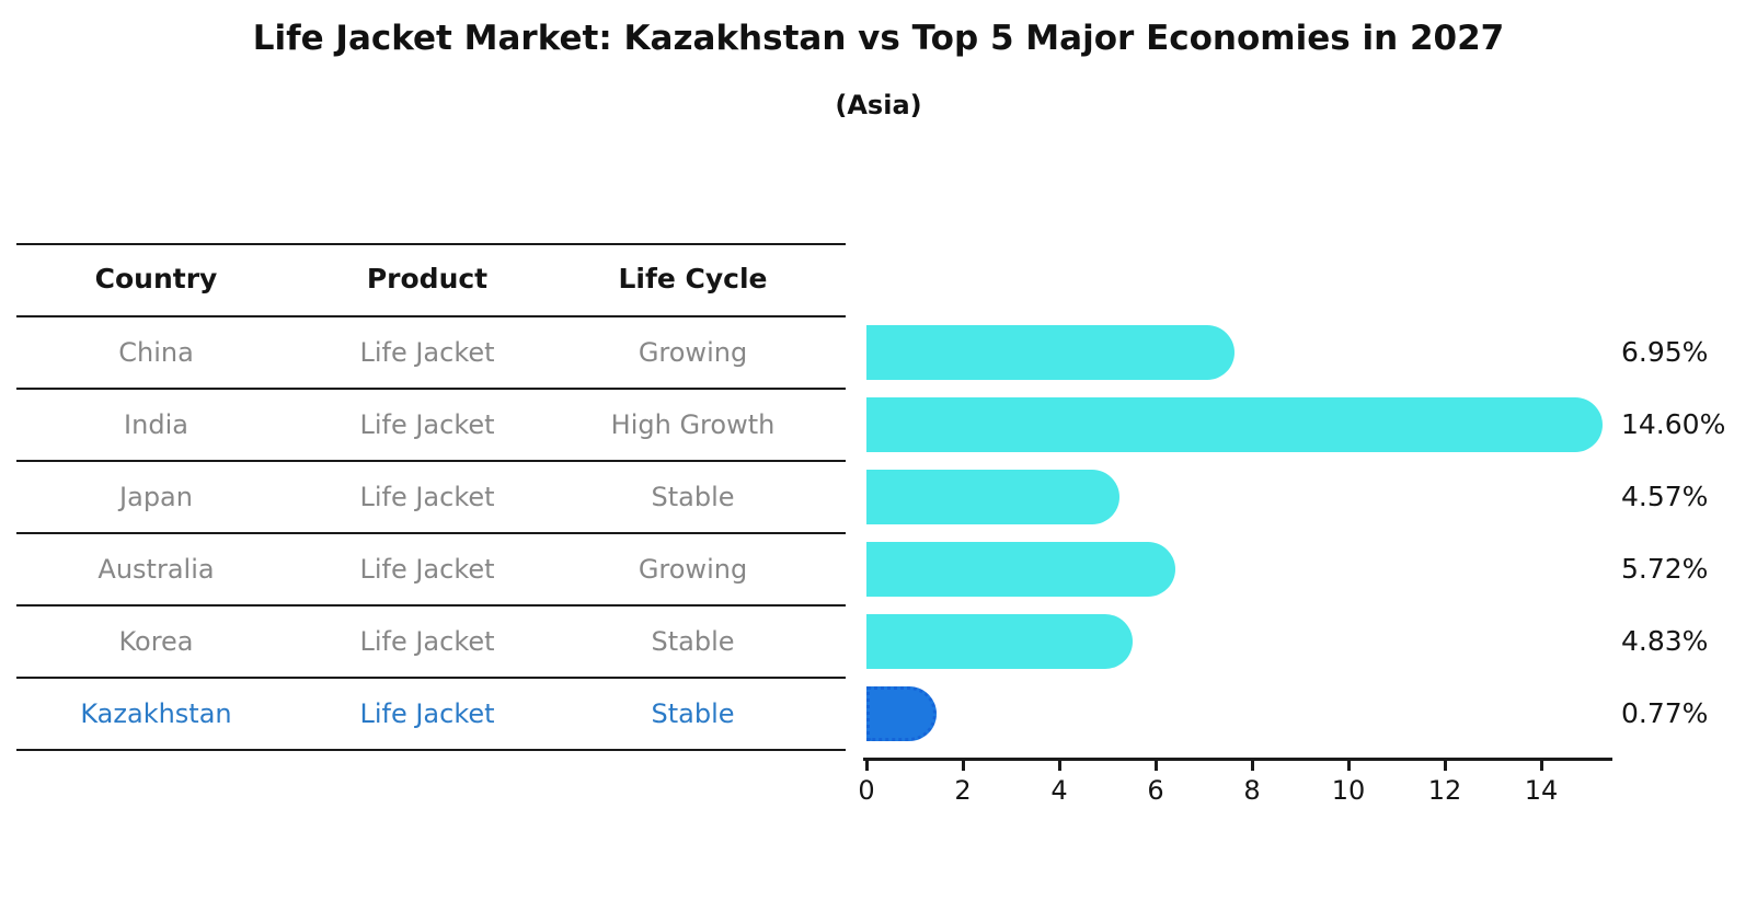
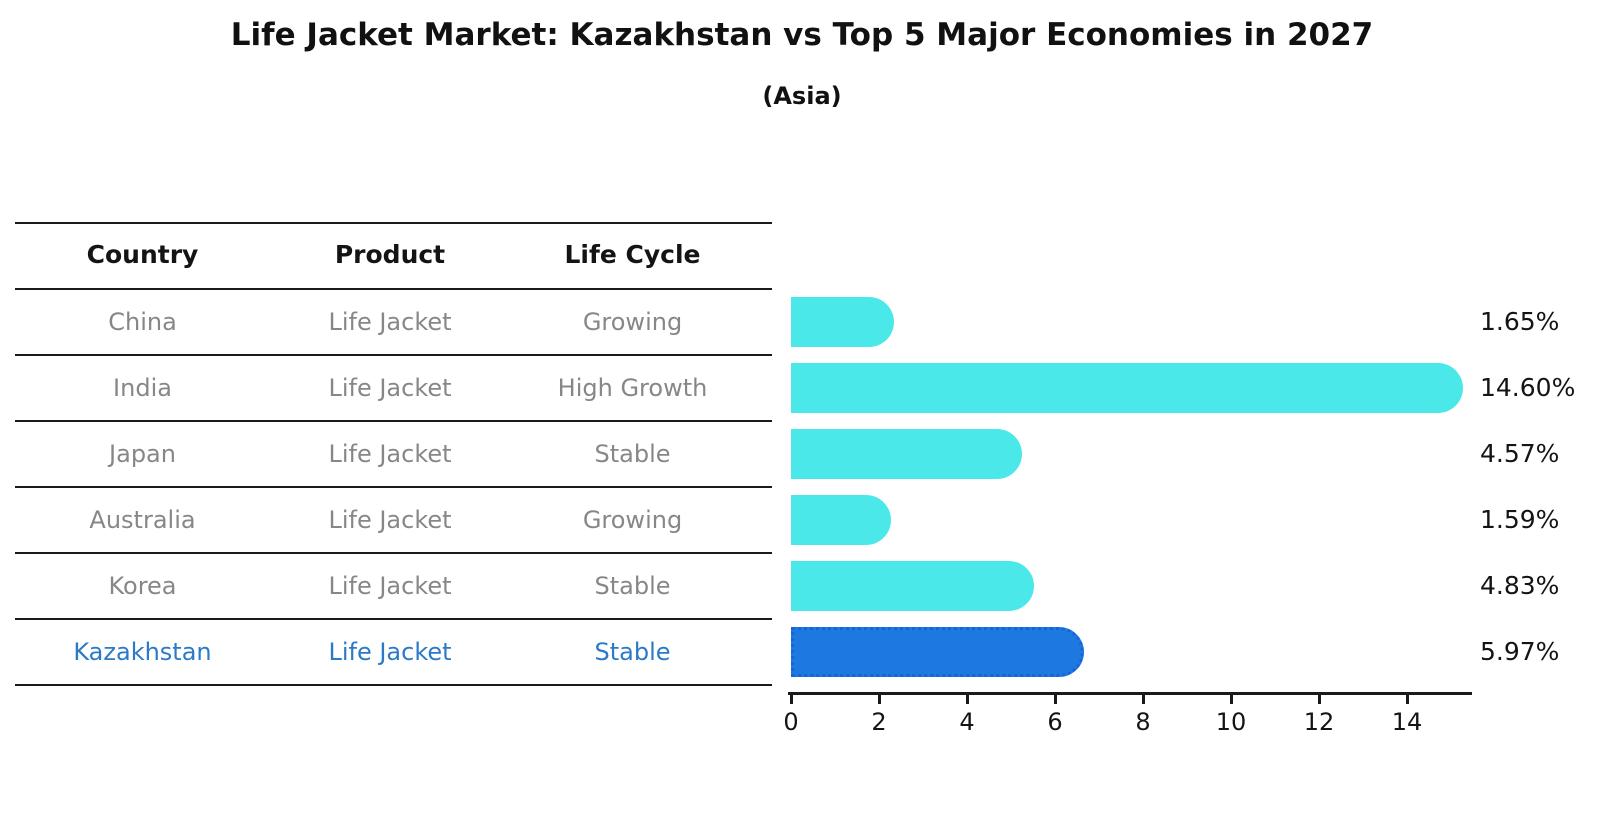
China: 6.95% -> 1.65%
Australia: 5.72% -> 1.59%
Kazakhstan: 0.77% -> 5.97%
